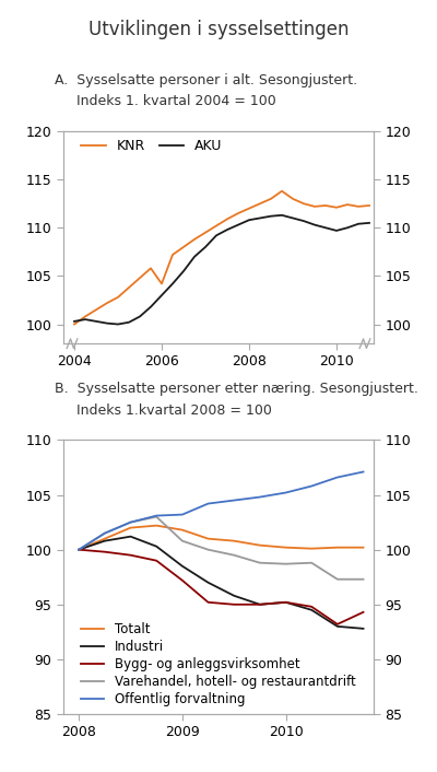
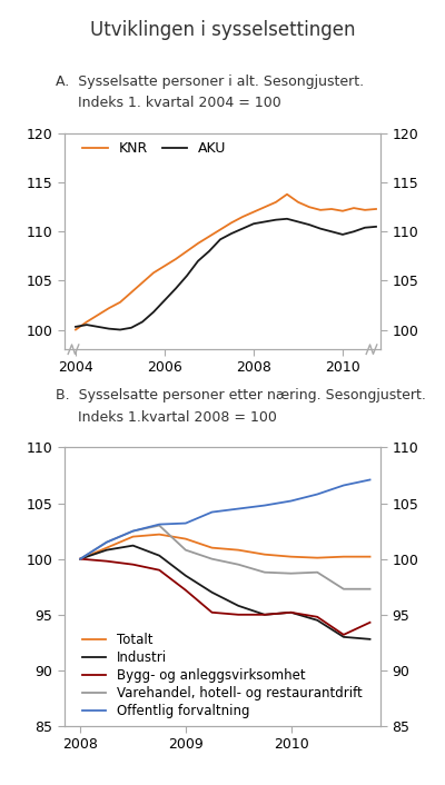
KNR/2006: 104.2 -> 106.5
